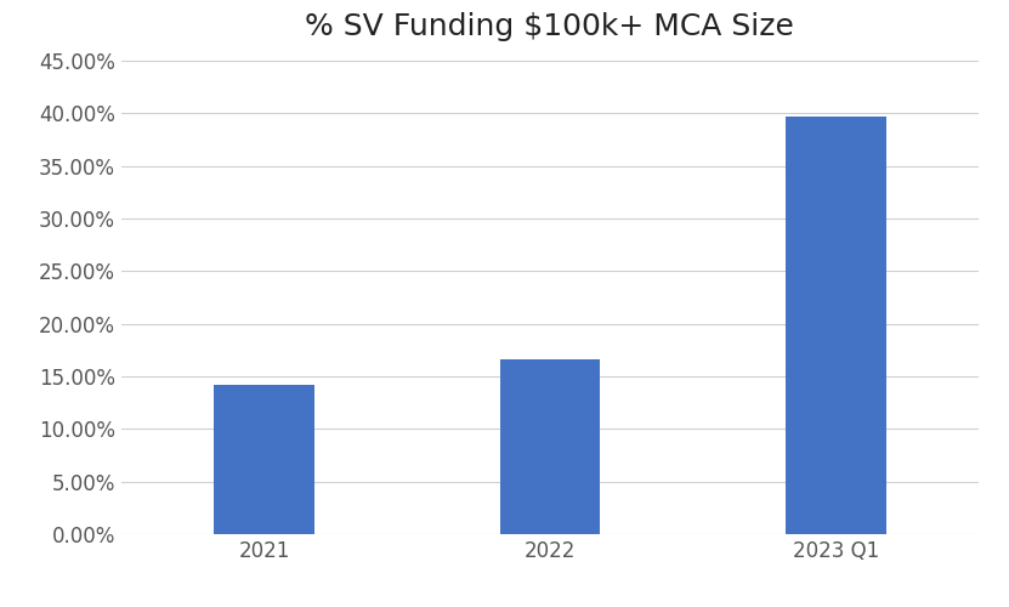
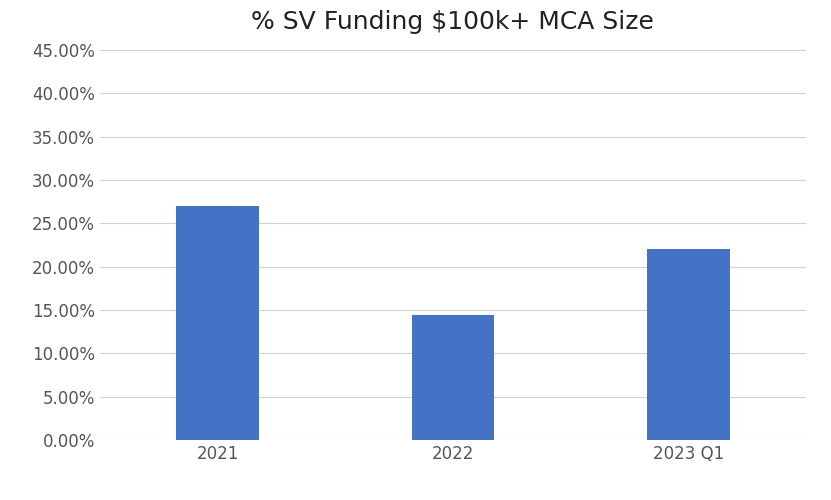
2021: 14.2% -> 27.0%
2022: 16.7% -> 14.4%
2023 Q1: 39.7% -> 22.0%
